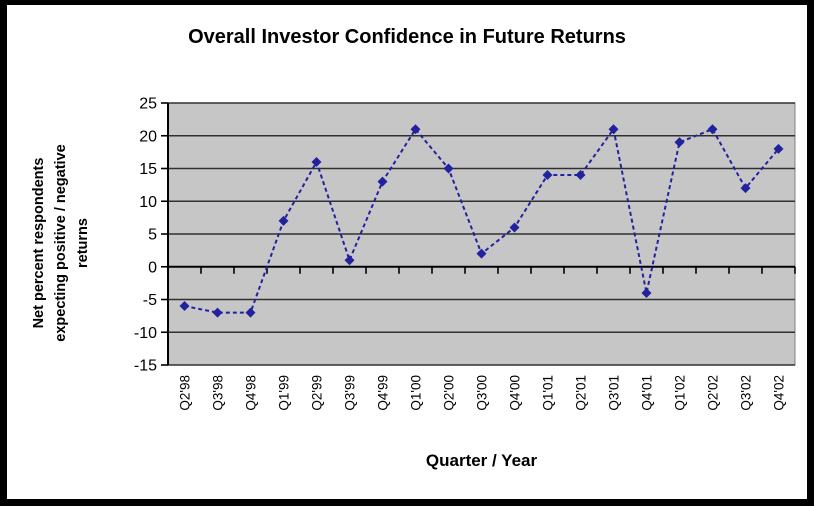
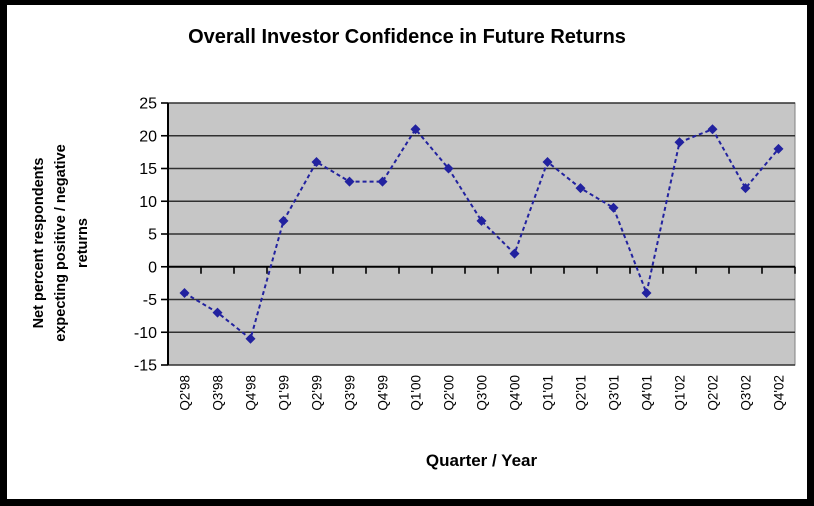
Q2'98: -6 -> -4
Q4'98: -7 -> -11
Q3'99: 1 -> 13
Q3'00: 2 -> 7
Q4'00: 6 -> 2
Q1'01: 14 -> 16
Q2'01: 14 -> 12
Q3'01: 21 -> 9
